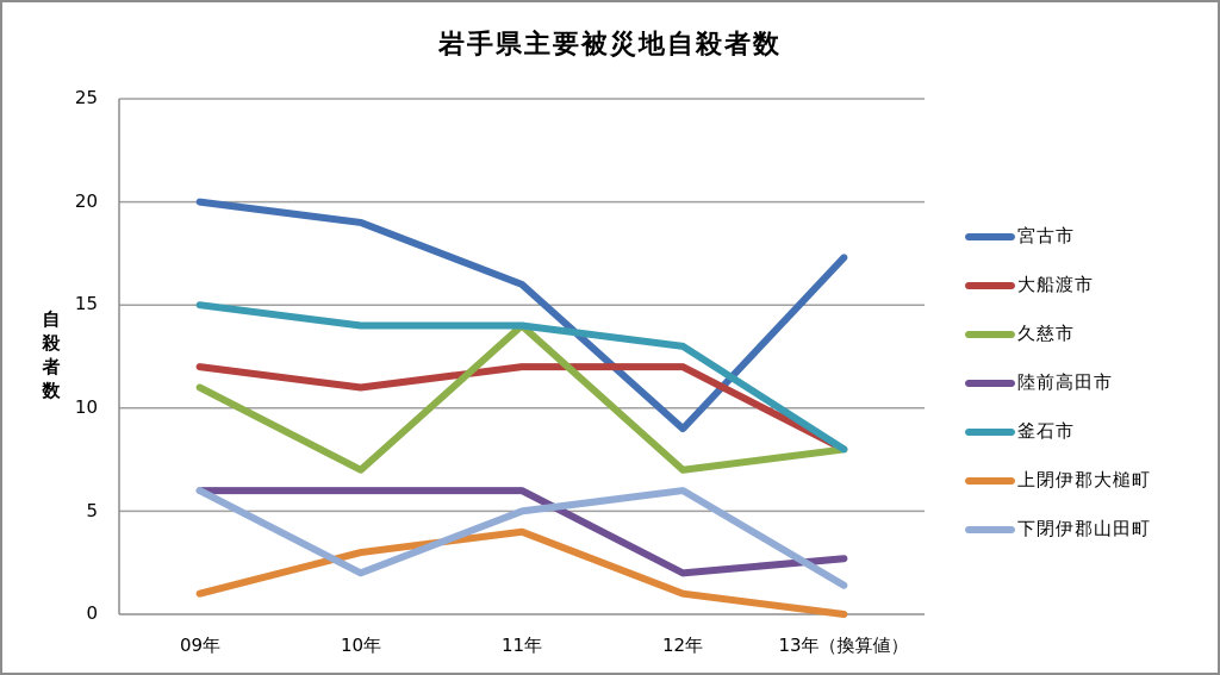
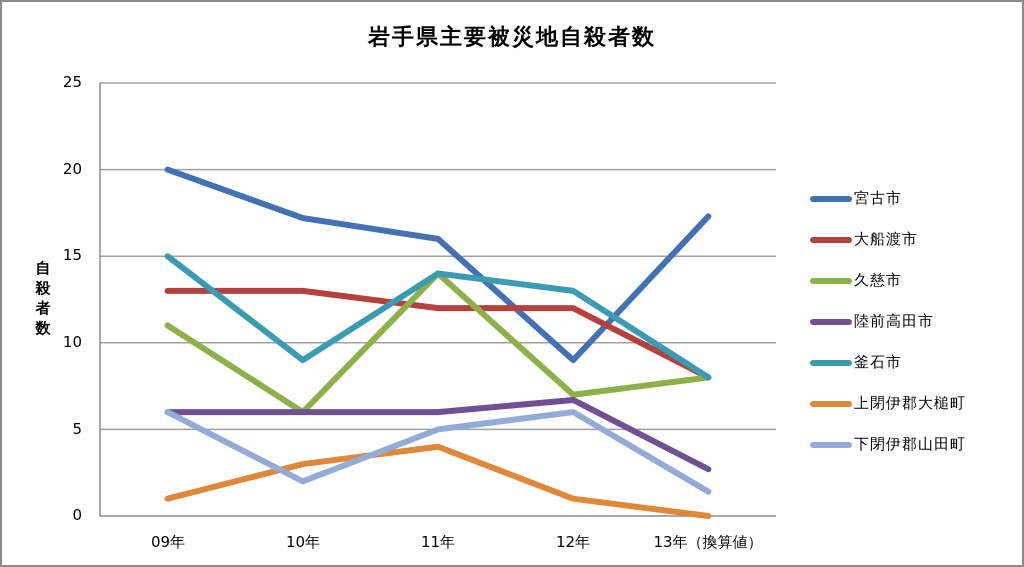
大船渡市/09年: 12 -> 13
宮古市/10年: 19.0 -> 17.2
大船渡市/10年: 11 -> 13
久慈市/10年: 7 -> 6
釜石市/10年: 14 -> 9
陸前高田市/12年: 2.0 -> 6.7
